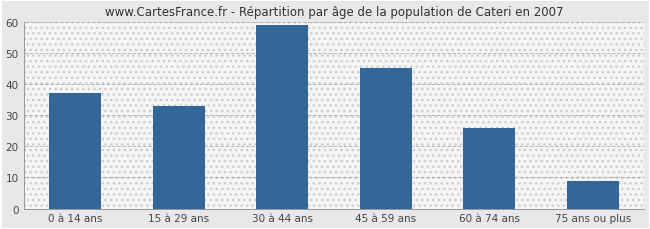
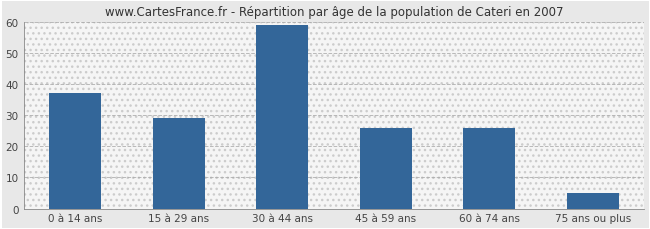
15 à 29 ans: 33 -> 29
45 à 59 ans: 45 -> 26
75 ans ou plus: 9 -> 5
